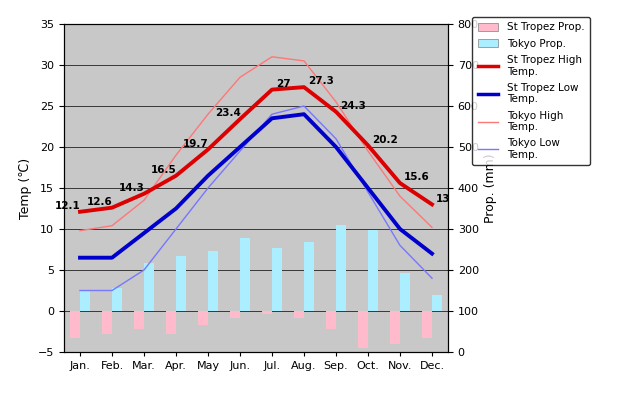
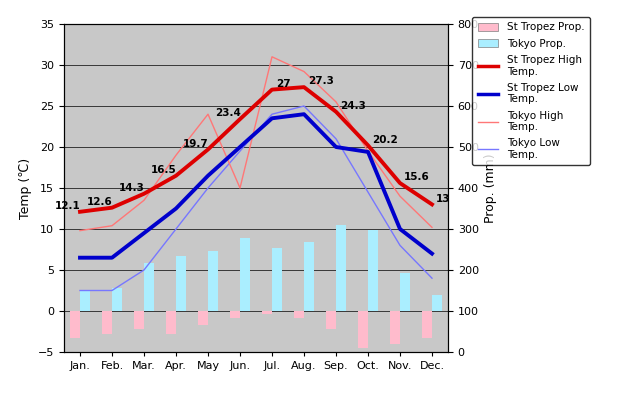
Tokyo High Temp./Jun.: 28.5 -> 15.0
Tokyo High Temp./Aug.: 30.5 -> 29.2
St Tropez Low Temp./Oct.: 15.0 -> 19.4
